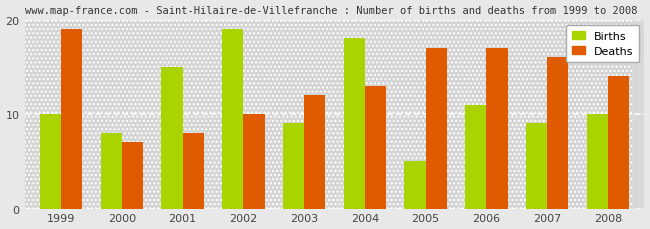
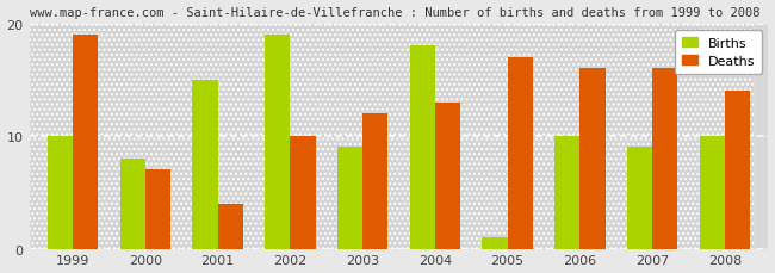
Deaths/2001: 8 -> 4
Births/2005: 5 -> 1
Births/2006: 11 -> 10
Deaths/2006: 17 -> 16
